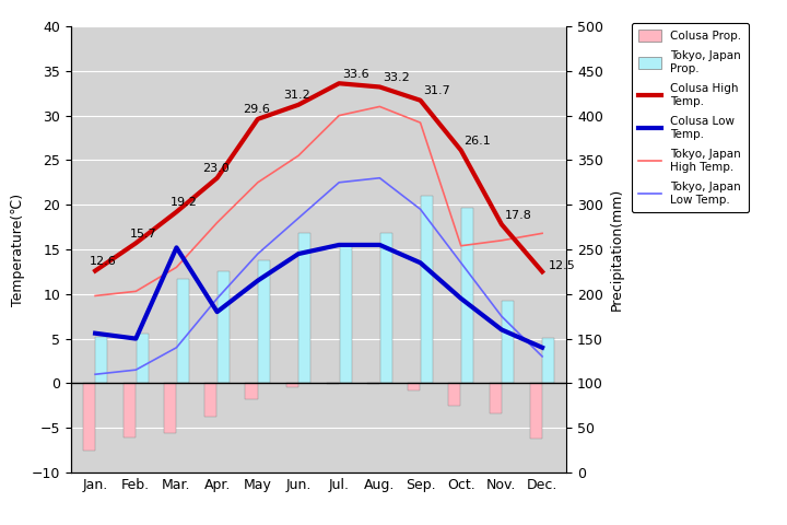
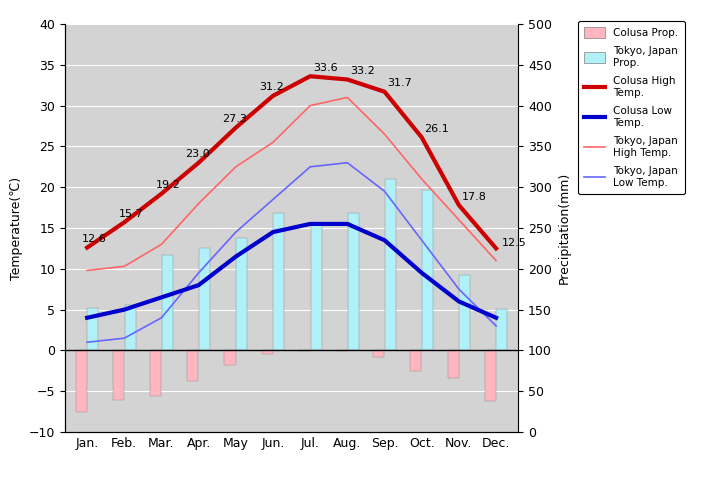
Colusa Low Temp./Jan.: 5.6 -> 4.0
Colusa Low Temp./Mar.: 15.2 -> 6.5
Colusa High Temp./May: 29.6 -> 27.3
Tokyo, Japan High Temp./Sep.: 29.2 -> 26.5
Tokyo, Japan High Temp./Oct.: 15.4 -> 21.0
Tokyo, Japan High Temp./Dec.: 16.8 -> 11.0
